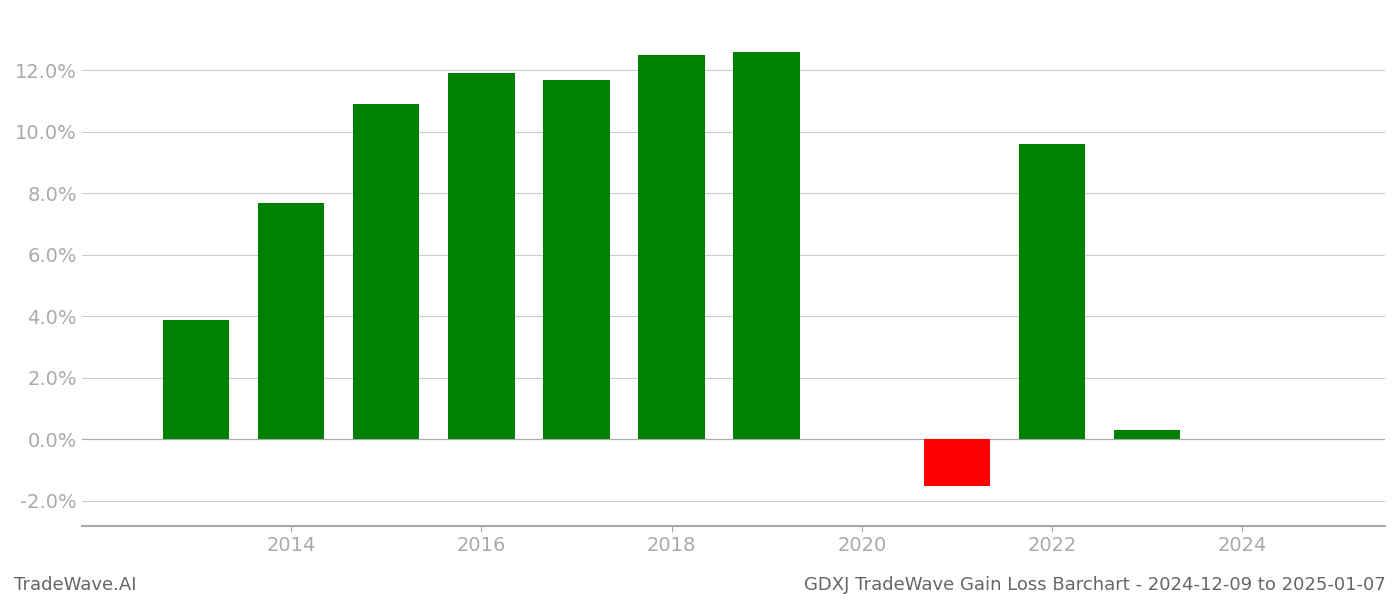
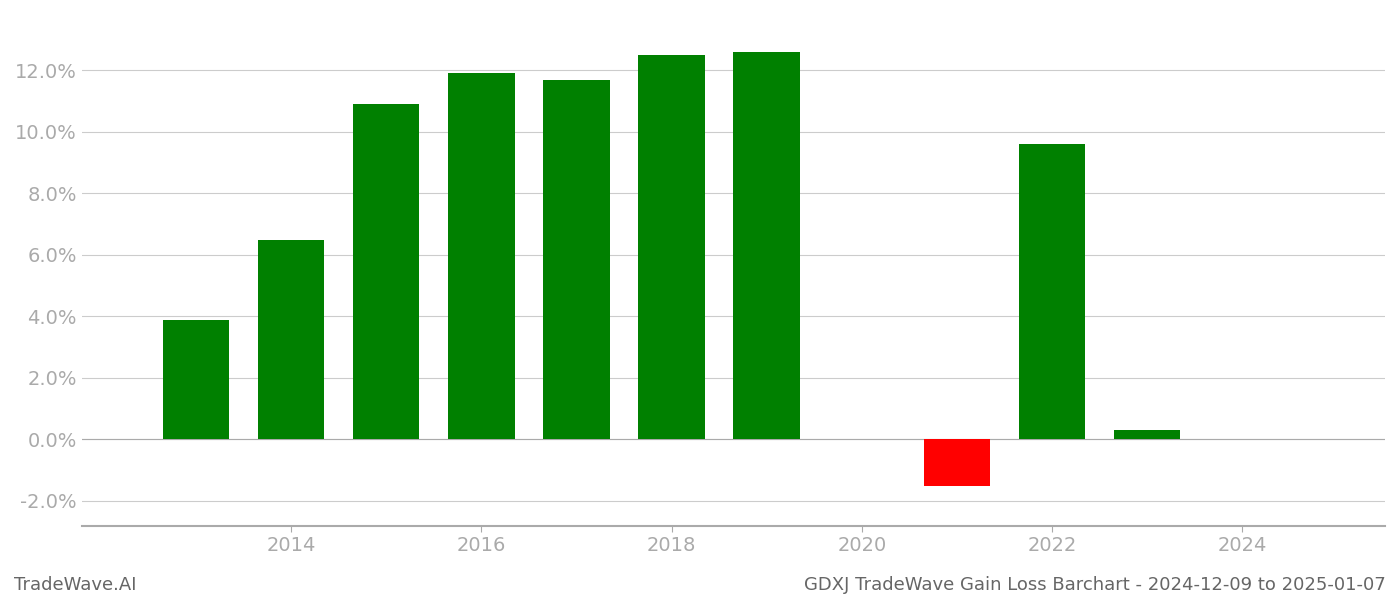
2014: 7.7% -> 6.5%
